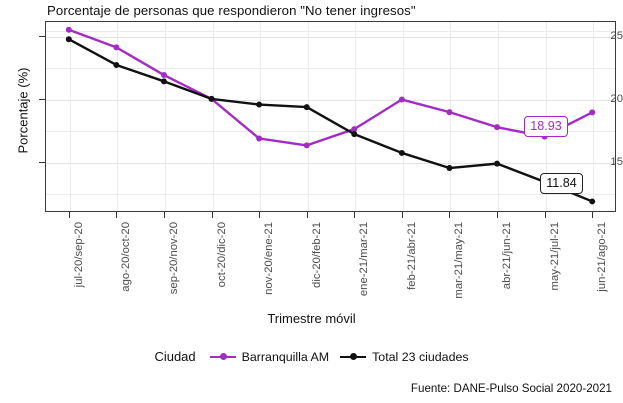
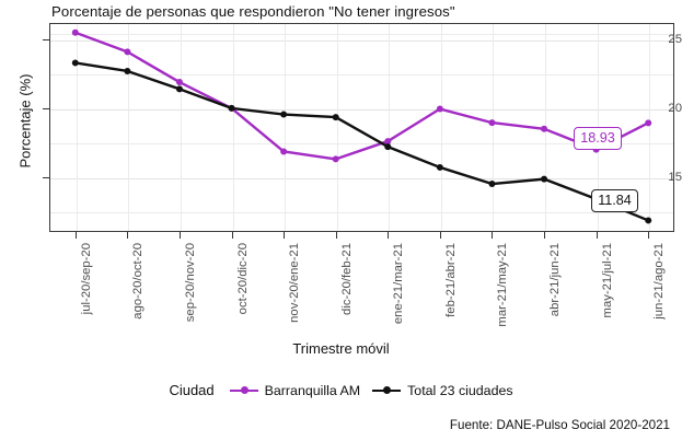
Total 23 ciudades/jul-20/sep-20: 24.8 -> 23.3
Barranquilla AM/abr-21/jun-21: 17.8 -> 18.5
